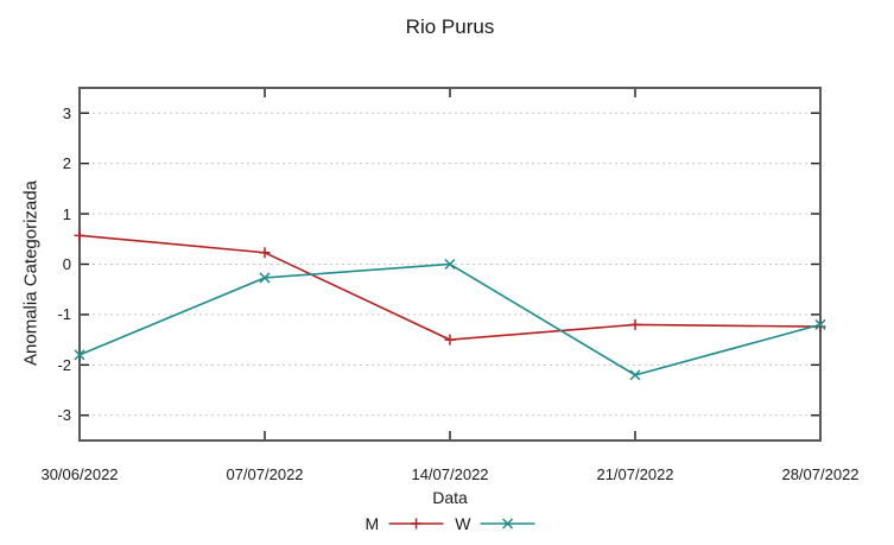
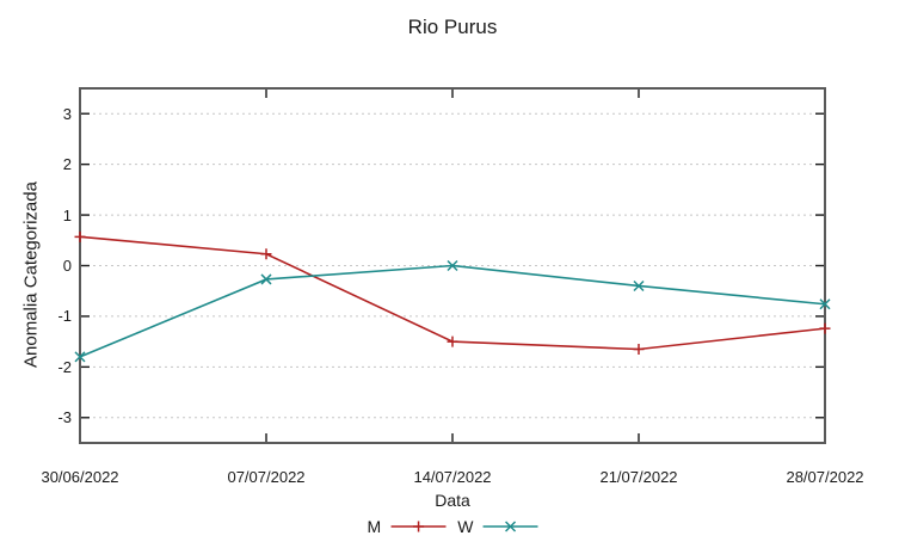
M/21/07/2022: -1.2 -> -1.6
W/21/07/2022: -2.2 -> -0.4
W/28/07/2022: -1.2 -> -0.8
